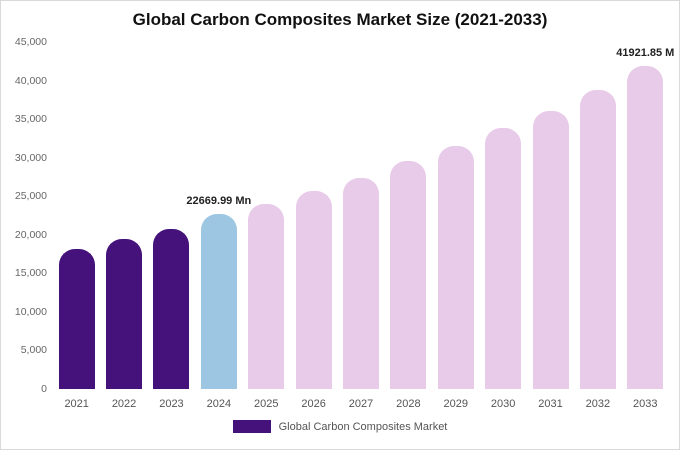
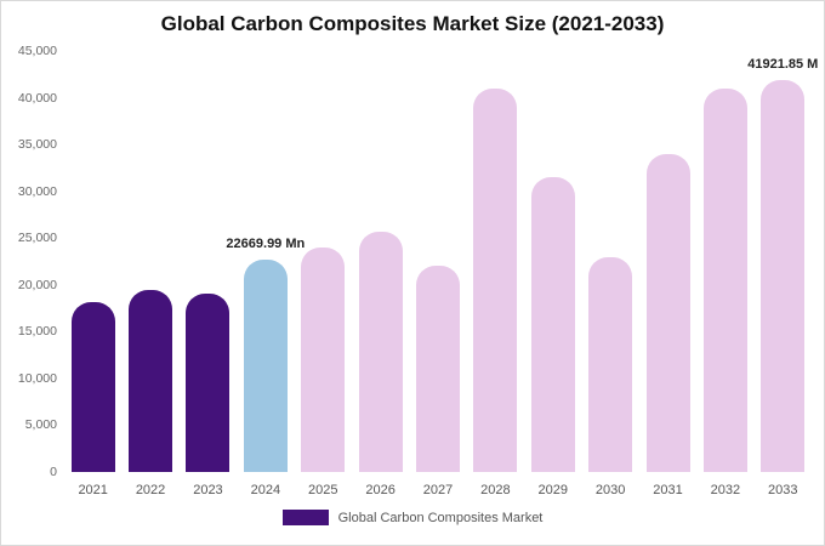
2023: 21000 -> 19000
2027: 27000 -> 22000
2028: 30000 -> 41000
2030: 34000 -> 23000
2031: 36000 -> 34000
2032: 39000 -> 41000
